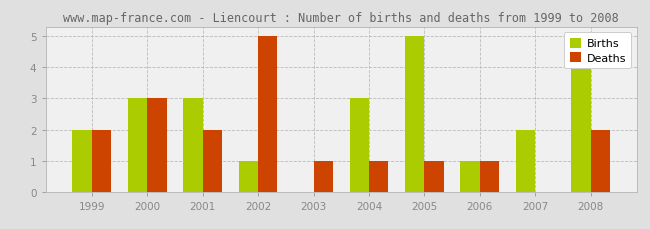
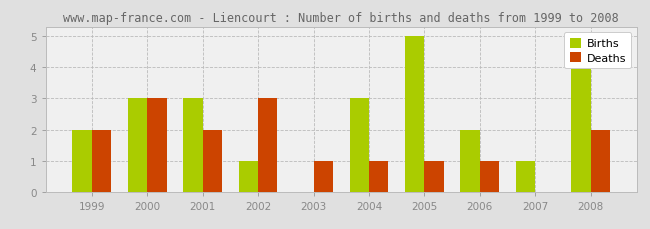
Deaths/2002: 5 -> 3
Births/2006: 1 -> 2
Births/2007: 2 -> 1
